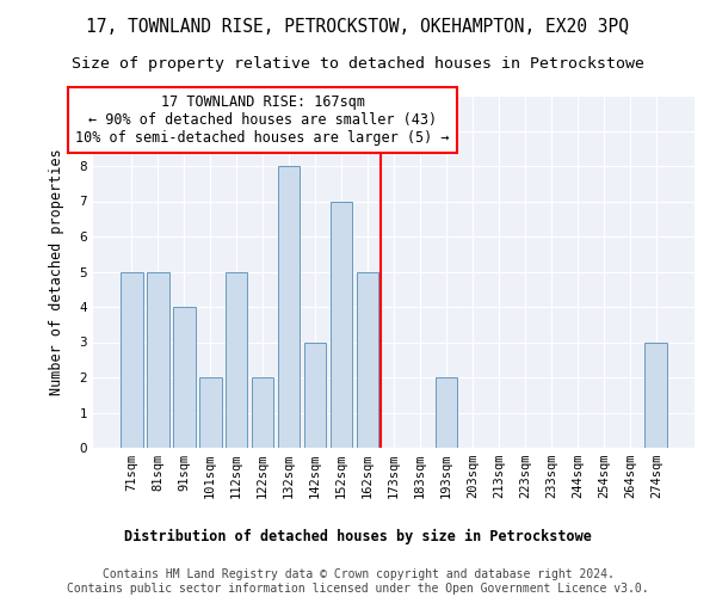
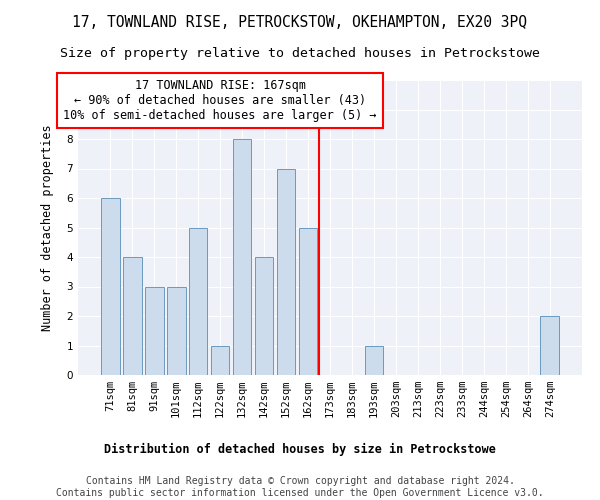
71sqm: 5 -> 6
81sqm: 5 -> 4
91sqm: 4 -> 3
101sqm: 2 -> 3
122sqm: 2 -> 1
142sqm: 3 -> 4
193sqm: 2 -> 1
274sqm: 3 -> 2
